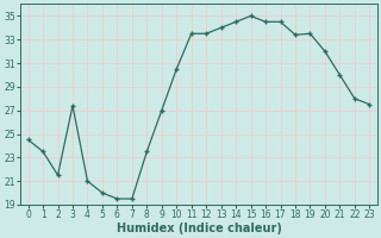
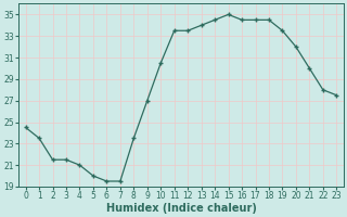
3: 27.4 -> 21.5
18: 33.4 -> 34.5
